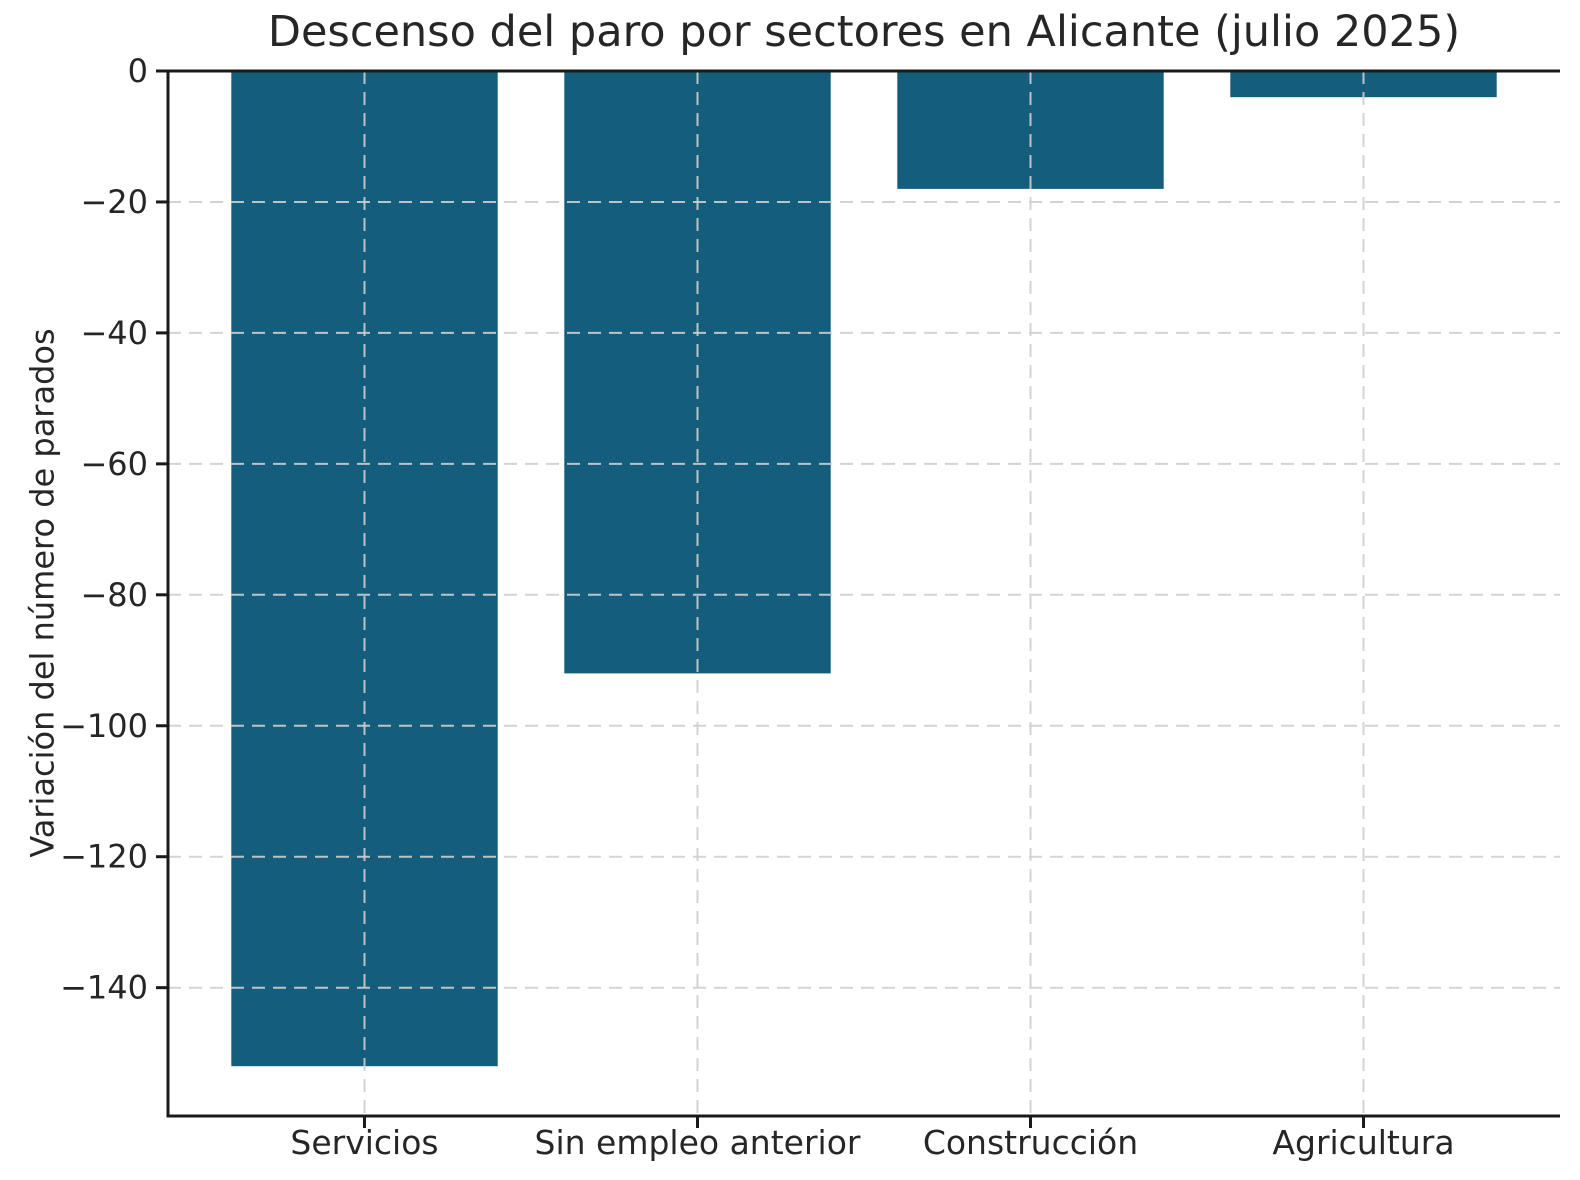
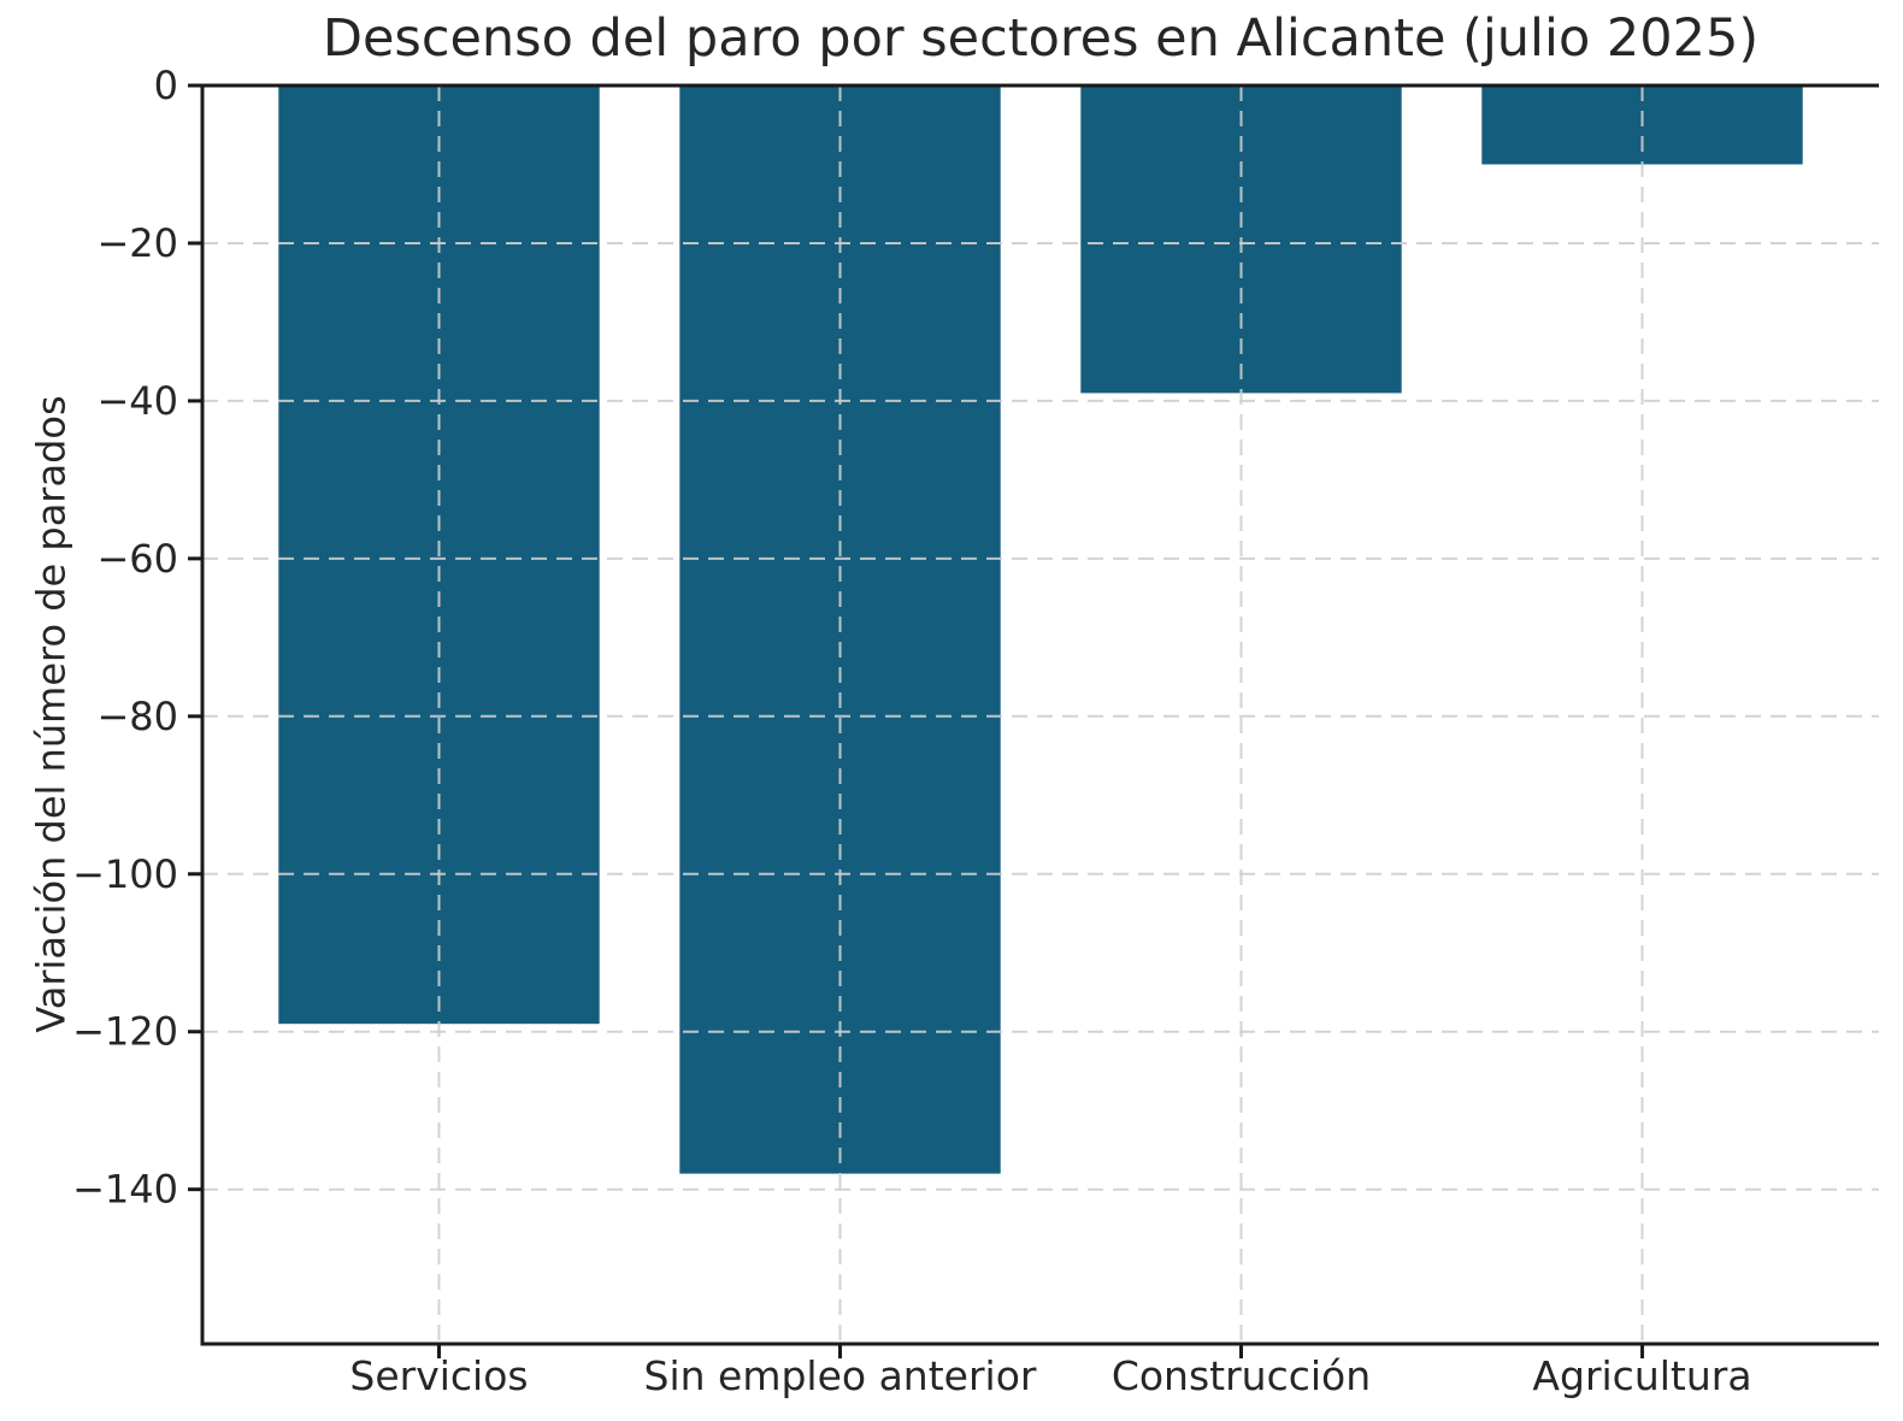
Servicios: -152 -> -119
Sin empleo anterior: -92 -> -138
Construcción: -18 -> -39
Agricultura: -4 -> -10
